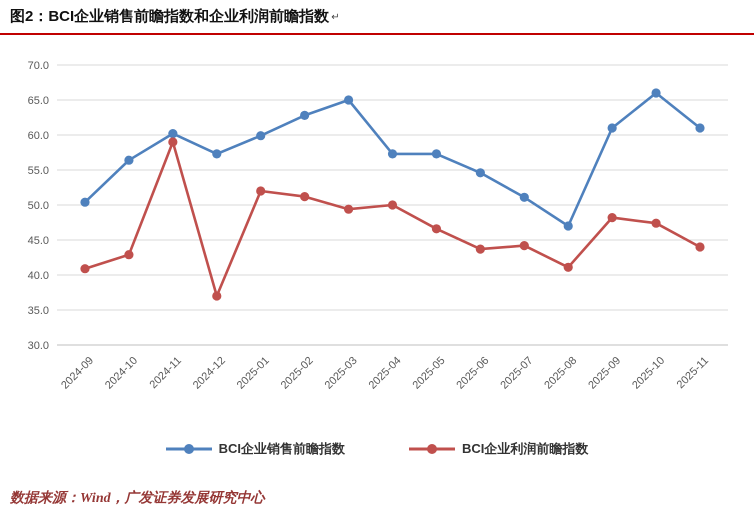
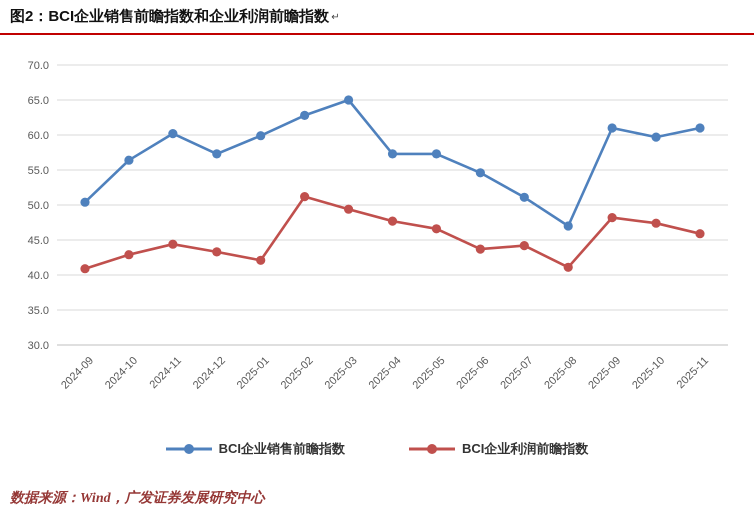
BCI企业利润前瞻指数/2024-11: 59 -> 44
BCI企业利润前瞻指数/2024-12: 37 -> 43
BCI企业利润前瞻指数/2025-01: 52 -> 42
BCI企业利润前瞻指数/2025-04: 50 -> 48
BCI企业销售前瞻指数/2025-10: 66 -> 60
BCI企业利润前瞻指数/2025-11: 44 -> 46
